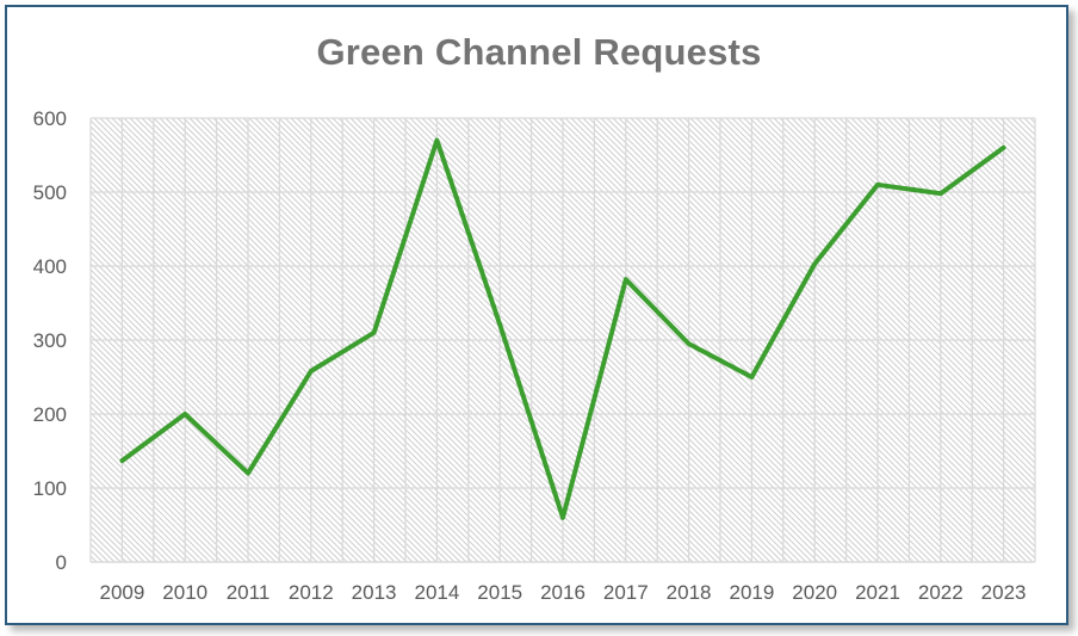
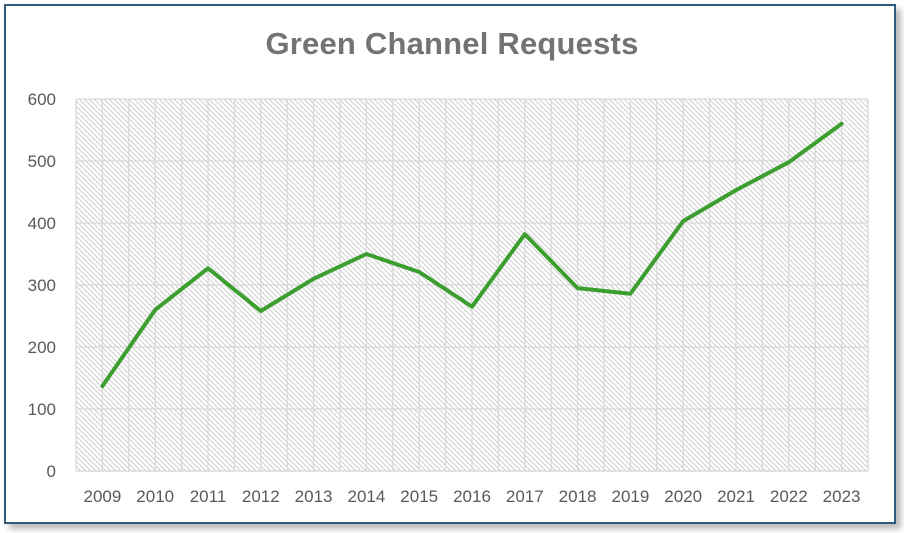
2010: 200 -> 260
2011: 120 -> 330
2014: 570 -> 350
2016: 60 -> 260
2019: 250 -> 290
2021: 510 -> 450
